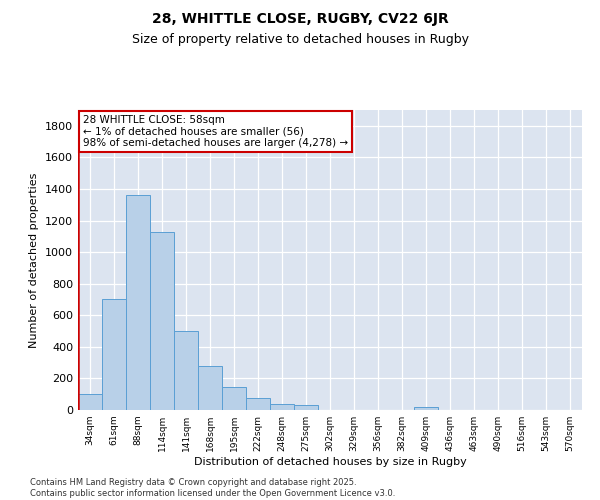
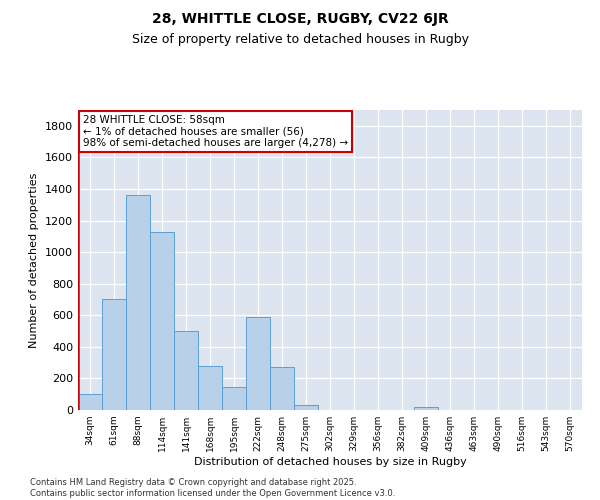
222sqm: 80 -> 590
248sqm: 40 -> 270
